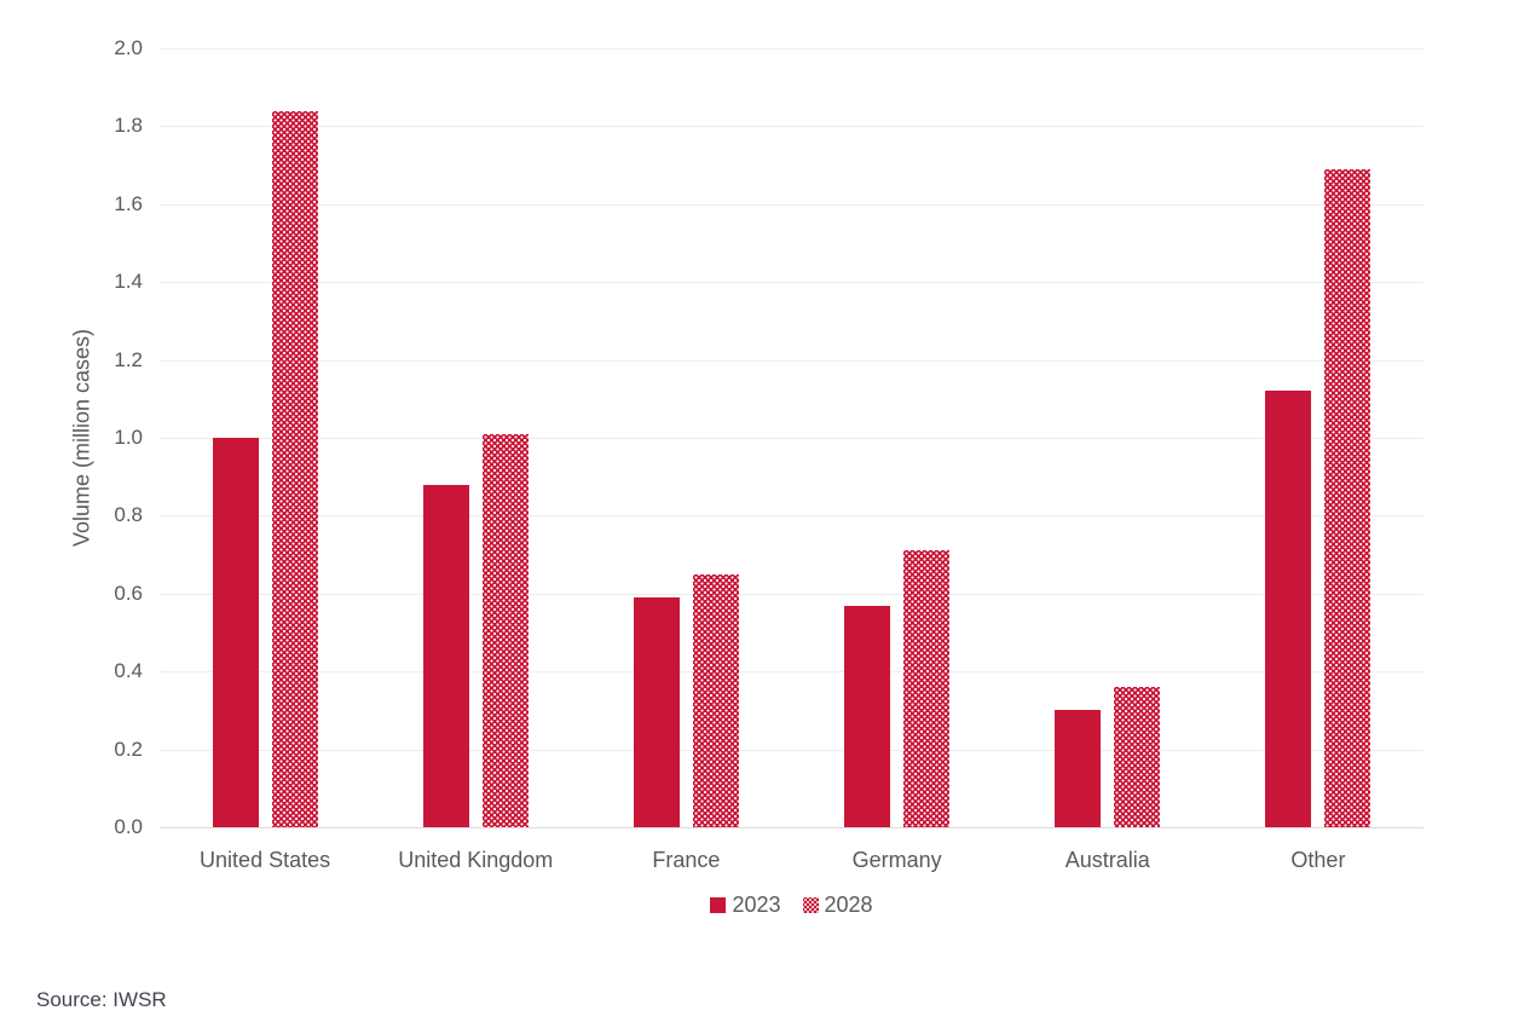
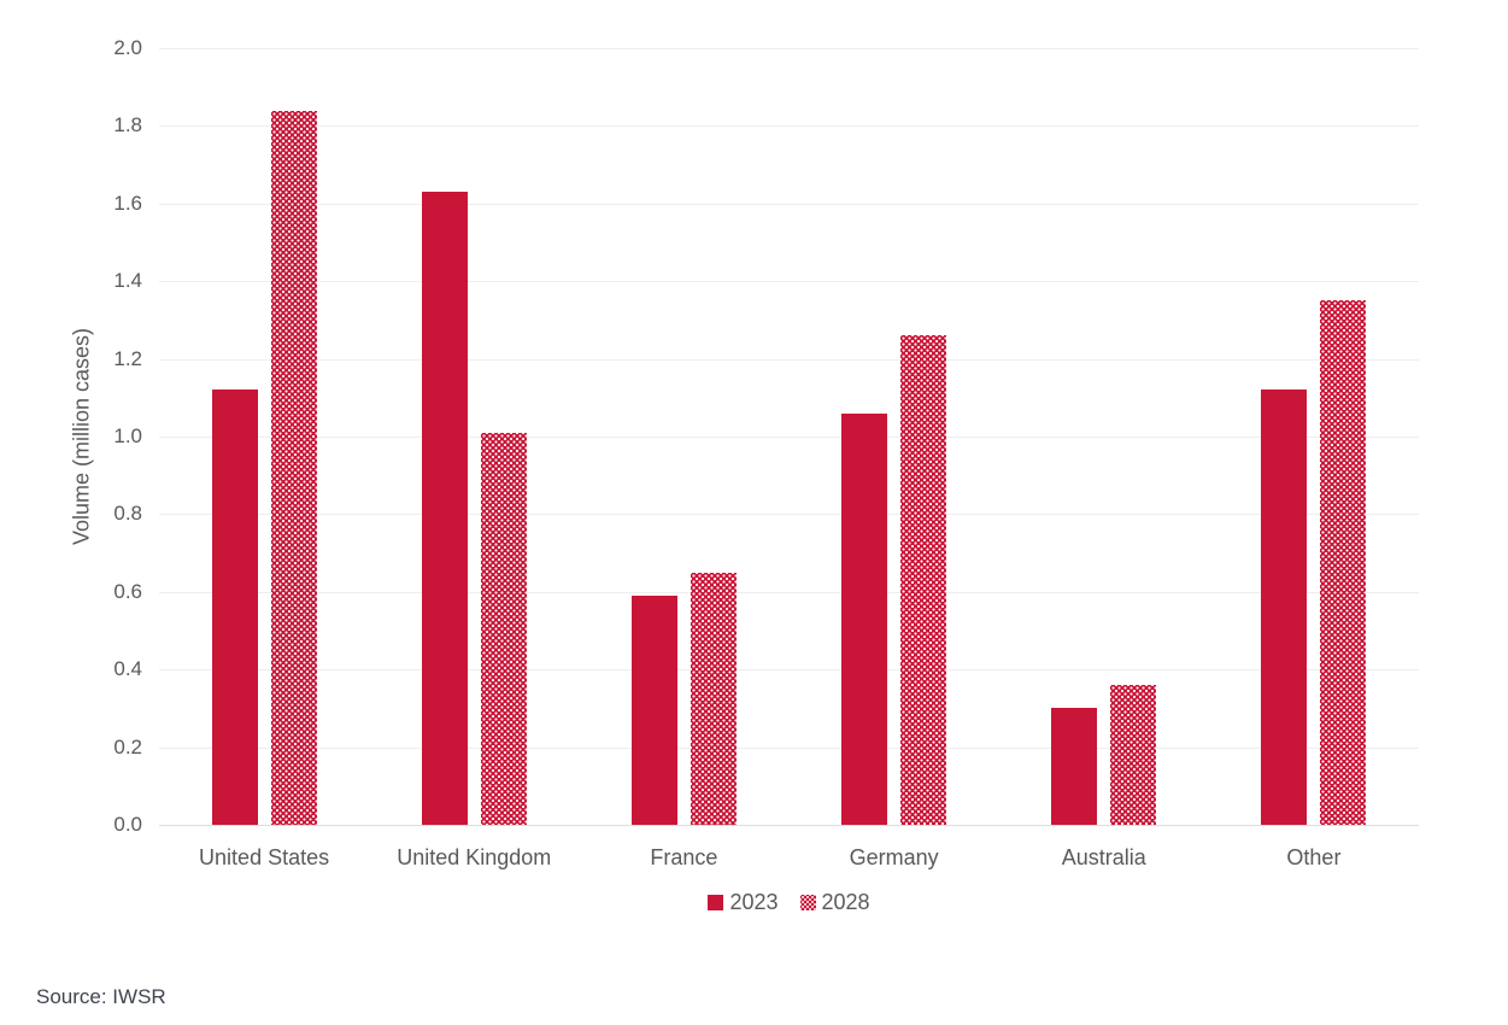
2023/United States: 1.00 -> 1.12
2023/United Kingdom: 0.88 -> 1.63
2023/Germany: 0.57 -> 1.06
2028/Germany: 0.71 -> 1.26
2028/Other: 1.69 -> 1.35
